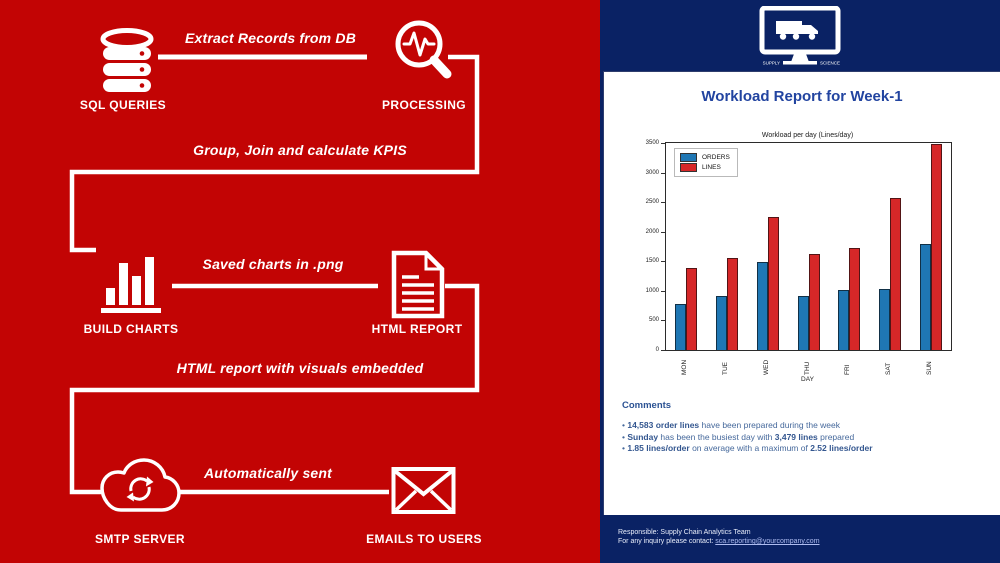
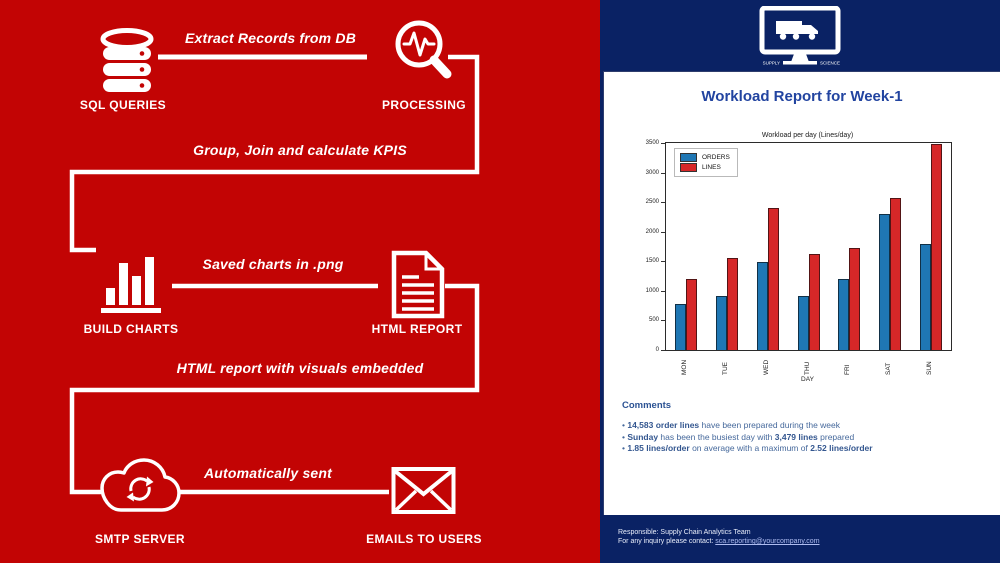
LINES/MON: 1400 -> 1200
LINES/WED: 2200 -> 2400
ORDERS/FRI: 1000 -> 1200
ORDERS/SAT: 1000 -> 2300
